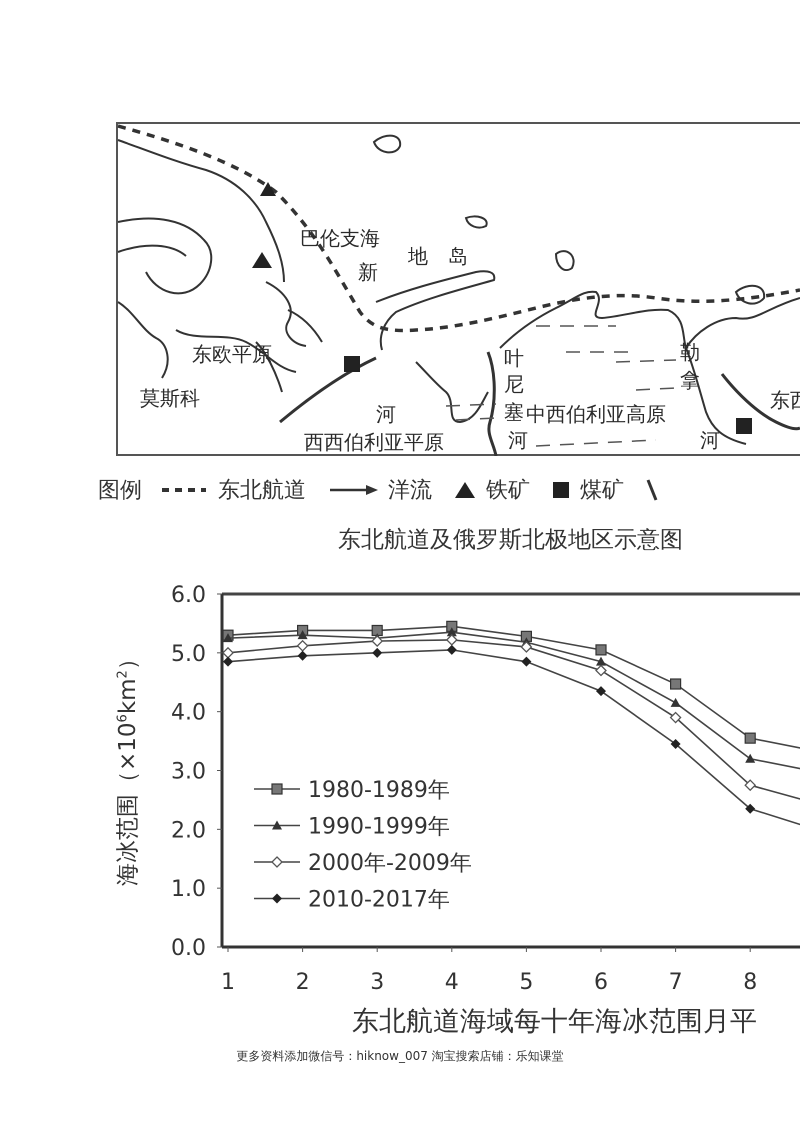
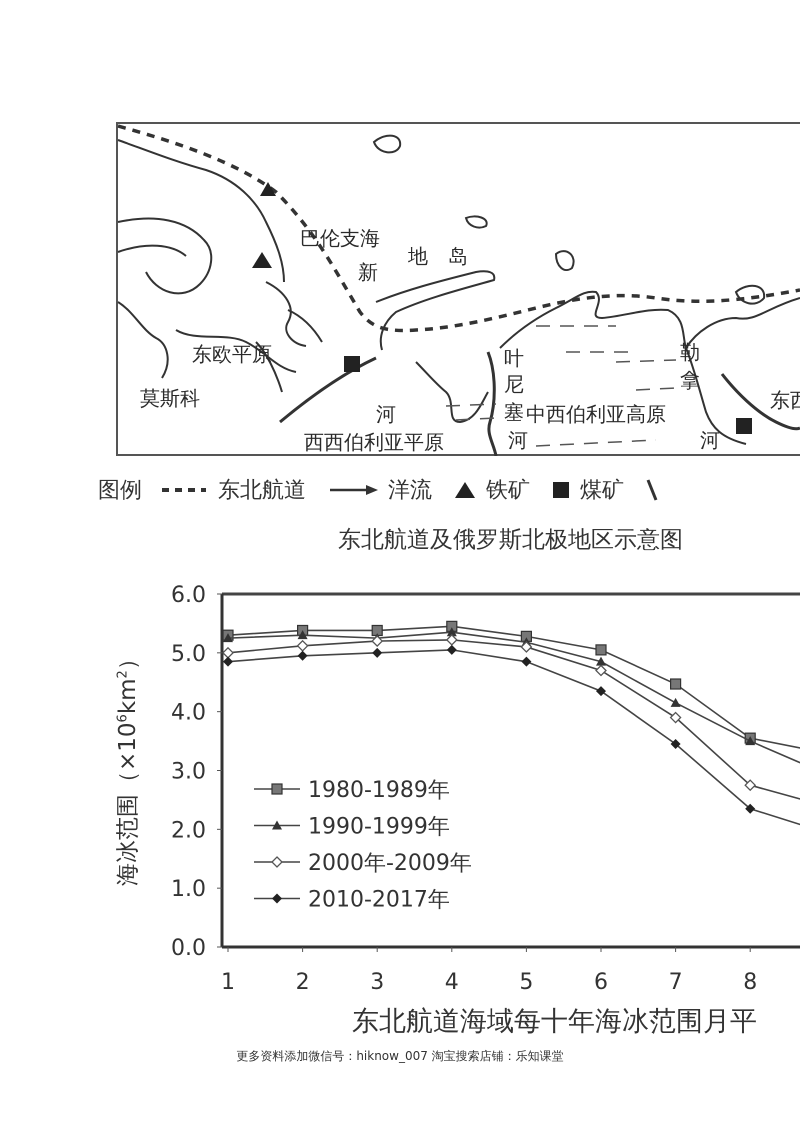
1990-1999年/8: 3.2 -> 3.5
